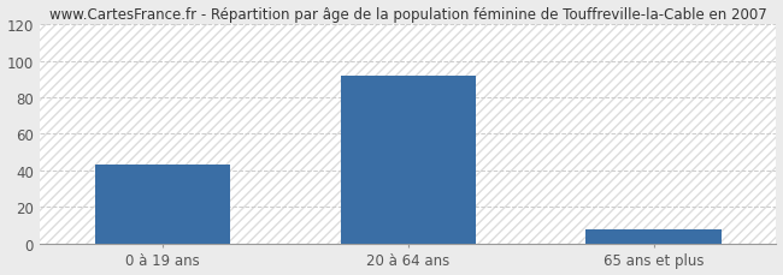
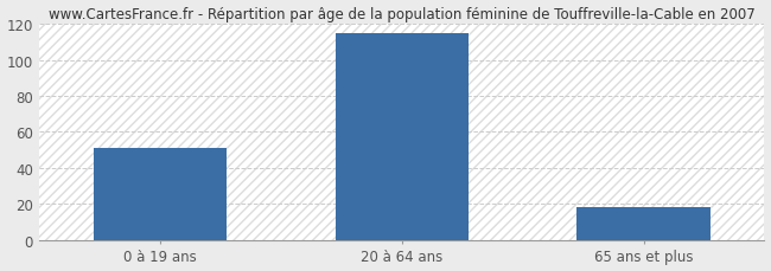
0 à 19 ans: 43 -> 51
20 à 64 ans: 92 -> 115
65 ans et plus: 8 -> 18
